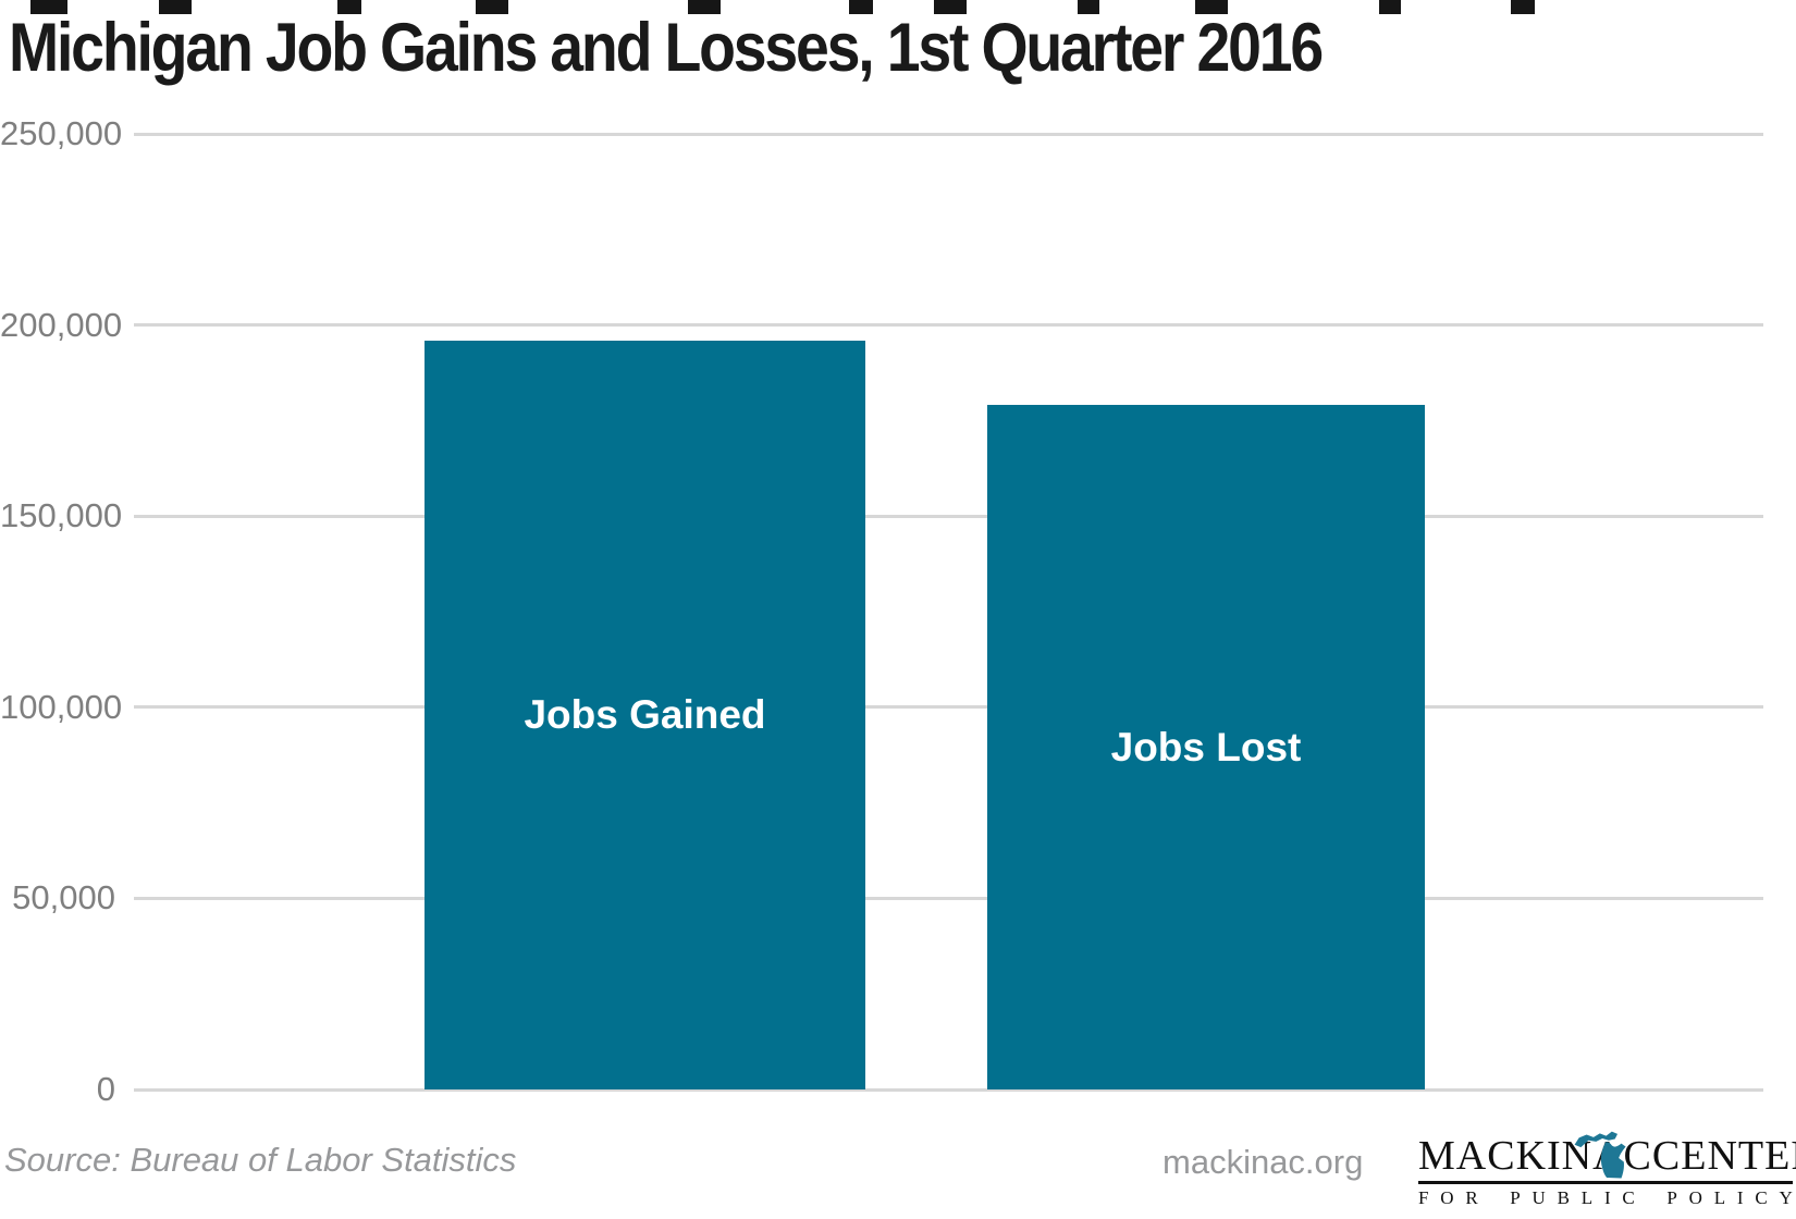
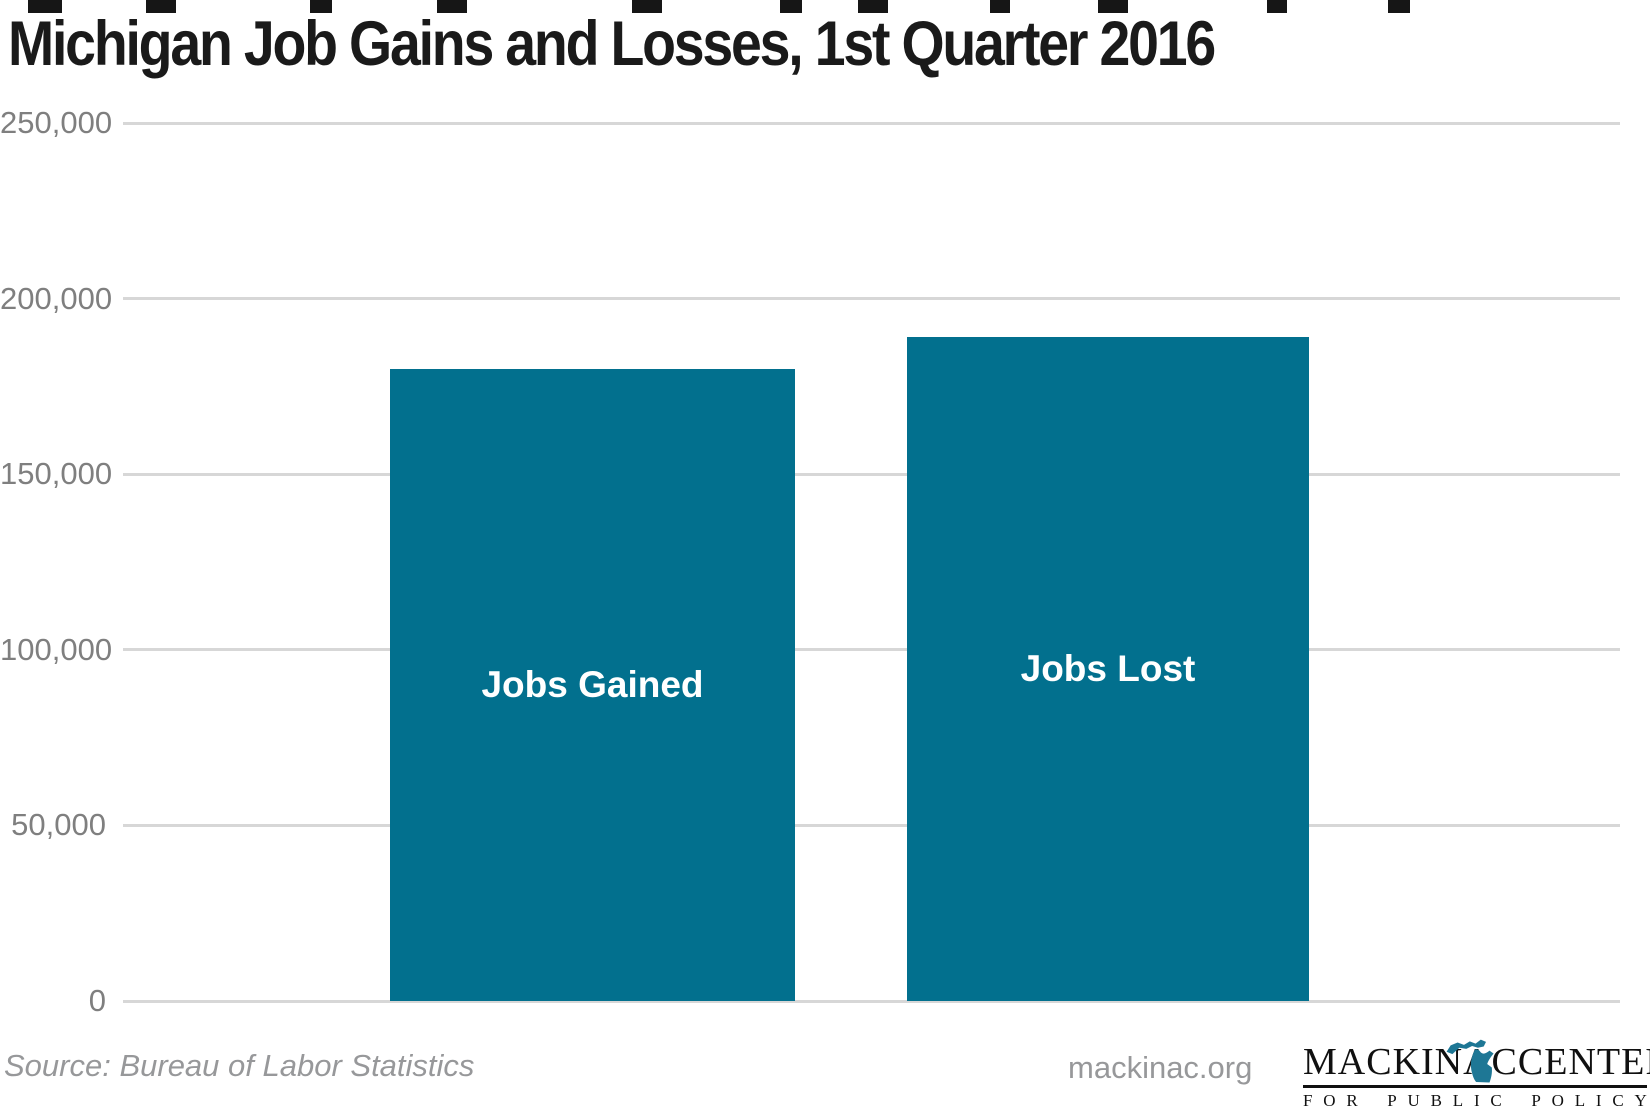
Jobs Gained: 196000 -> 180000
Jobs Lost: 179000 -> 189000
